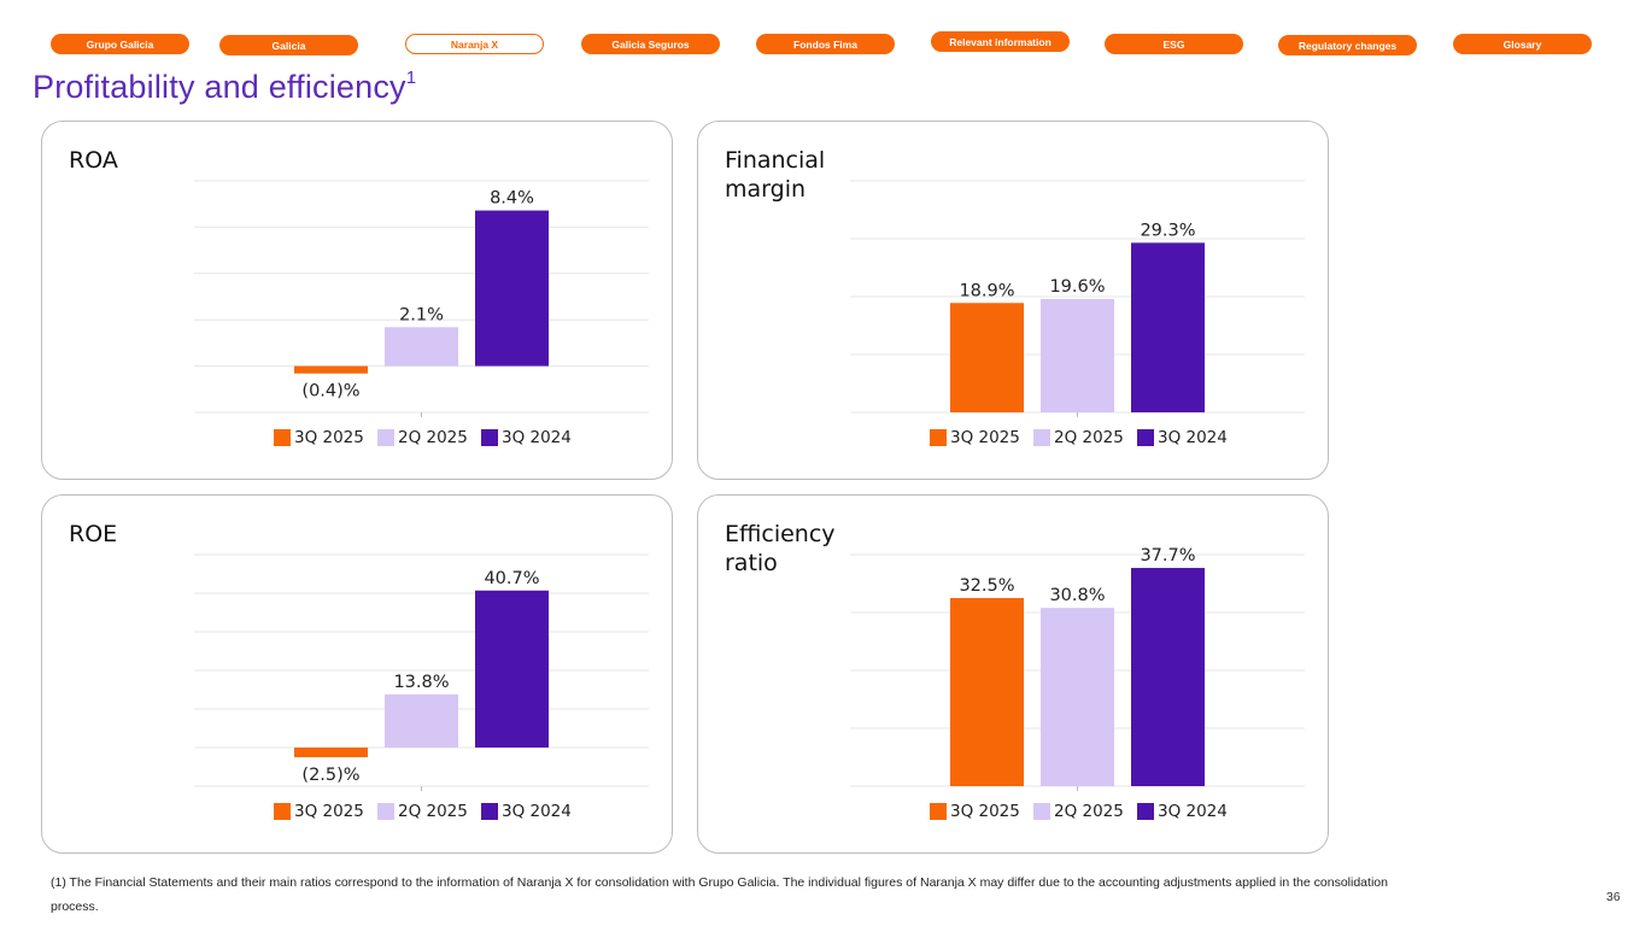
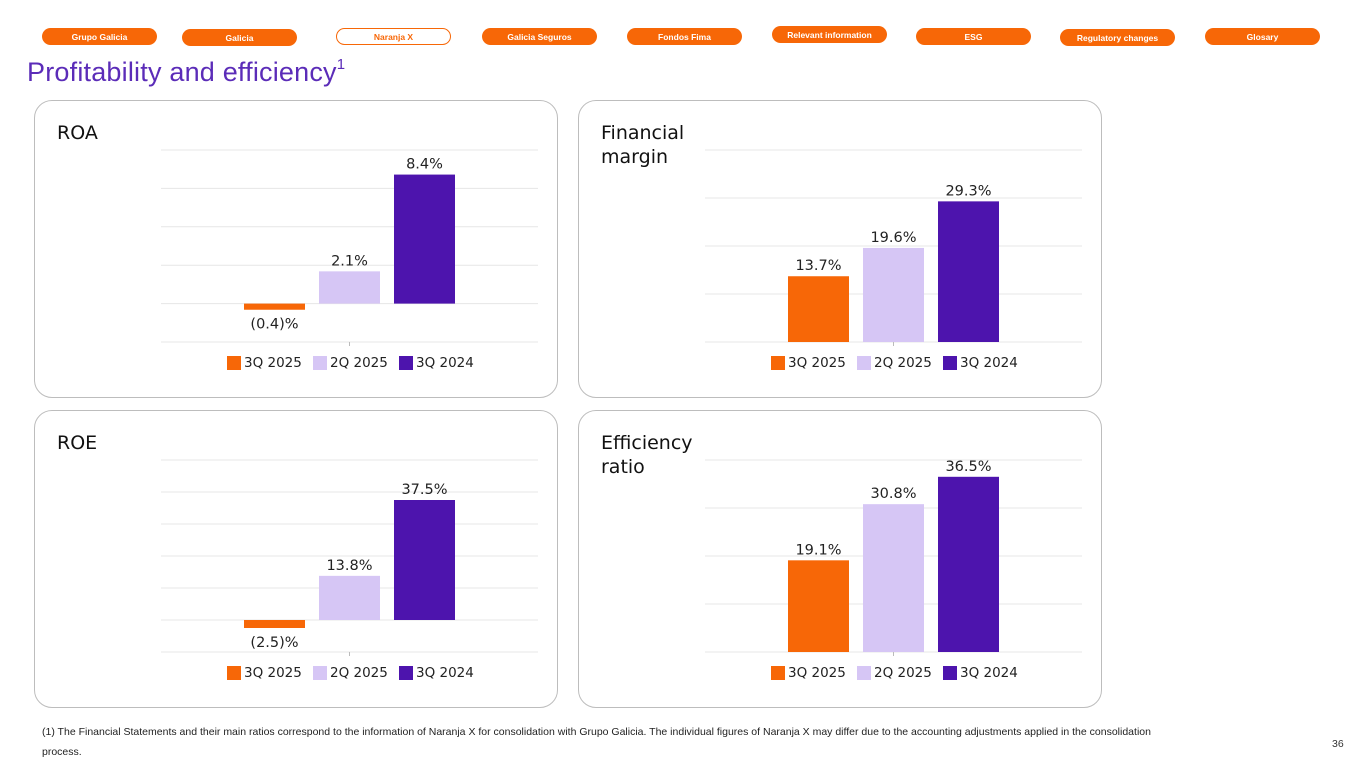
Financial margin/3Q 2025: 18.9% -> 13.7%
ROE/3Q 2024: 40.7% -> 37.5%
Efficiency ratio/3Q 2025: 32.5% -> 19.1%
Efficiency ratio/3Q 2024: 37.7% -> 36.5%
